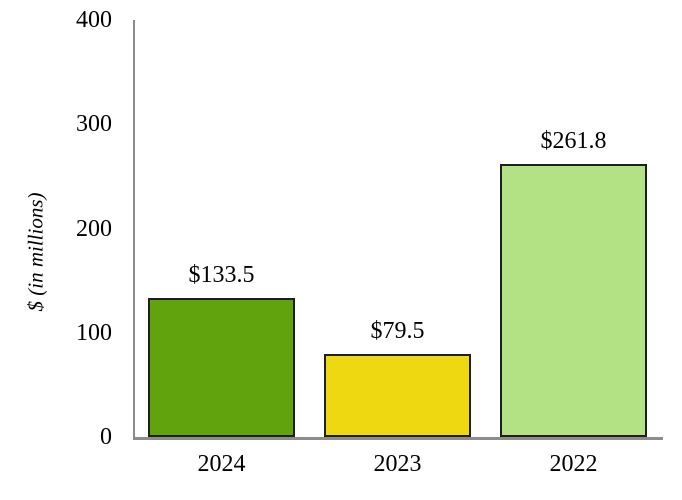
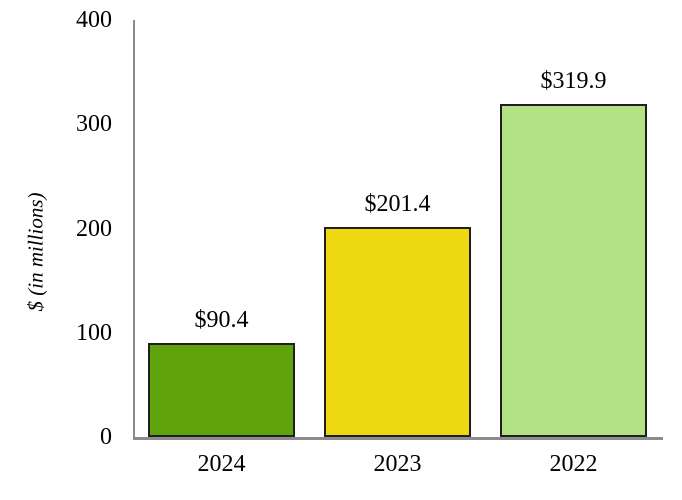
2024: $133.5 -> $90.4
2023: $79.5 -> $201.4
2022: $261.8 -> $319.9
